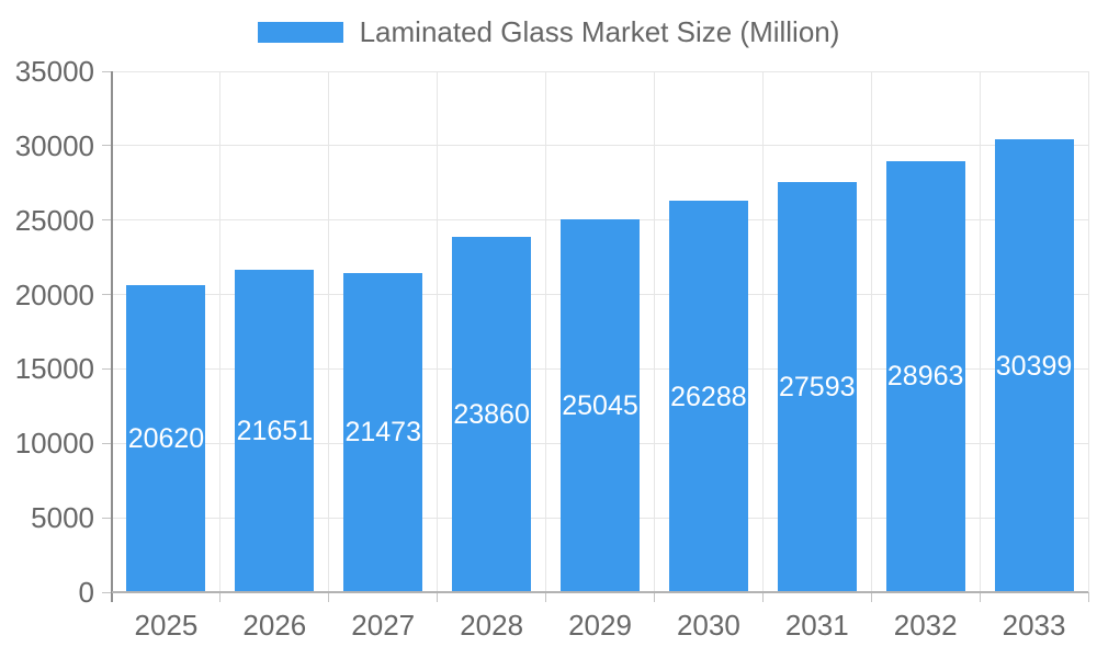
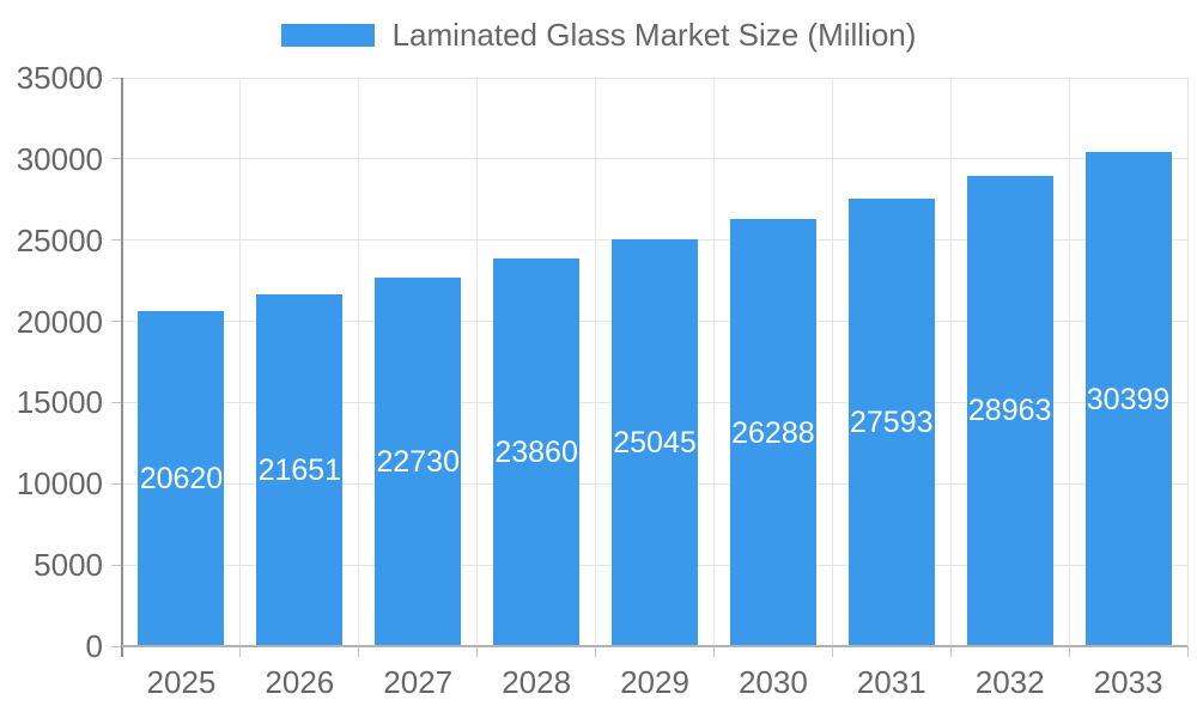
2027: 21473 -> 22730
